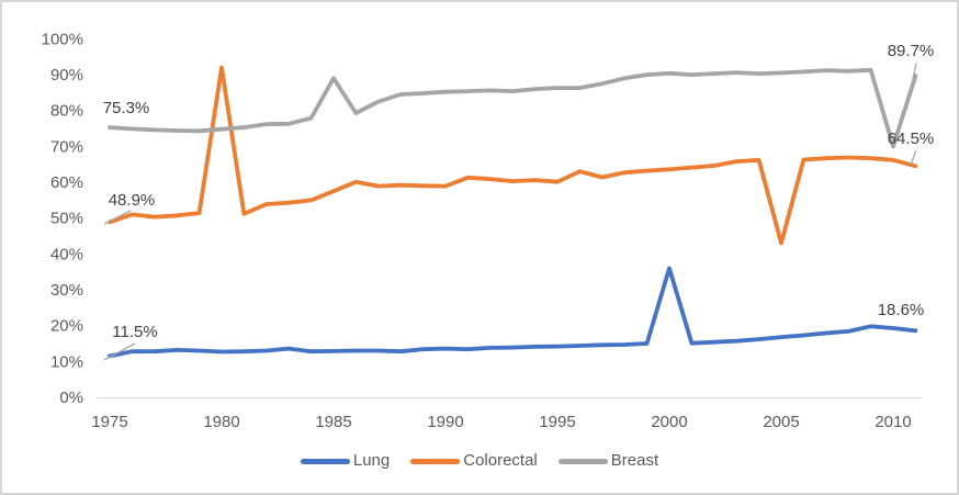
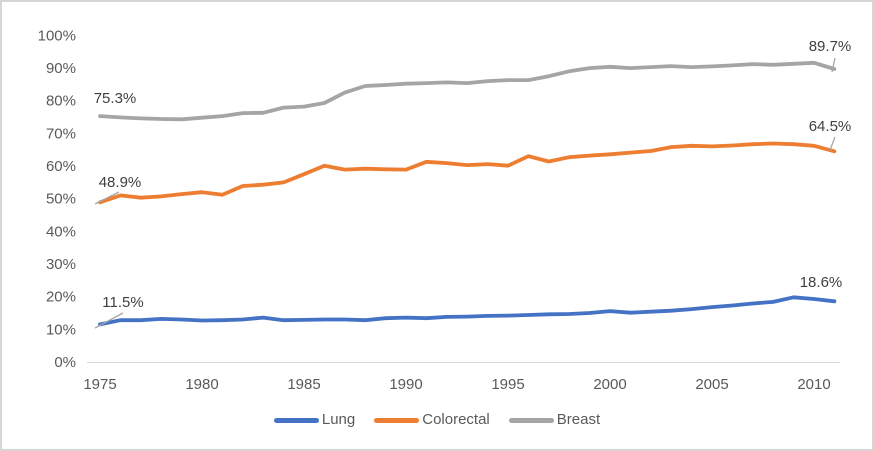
Colorectal/1980: 92% -> 52%
Breast/1985: 89% -> 78%
Lung/2000: 36% -> 16%
Colorectal/2005: 43% -> 66%
Breast/2010: 70% -> 92%
